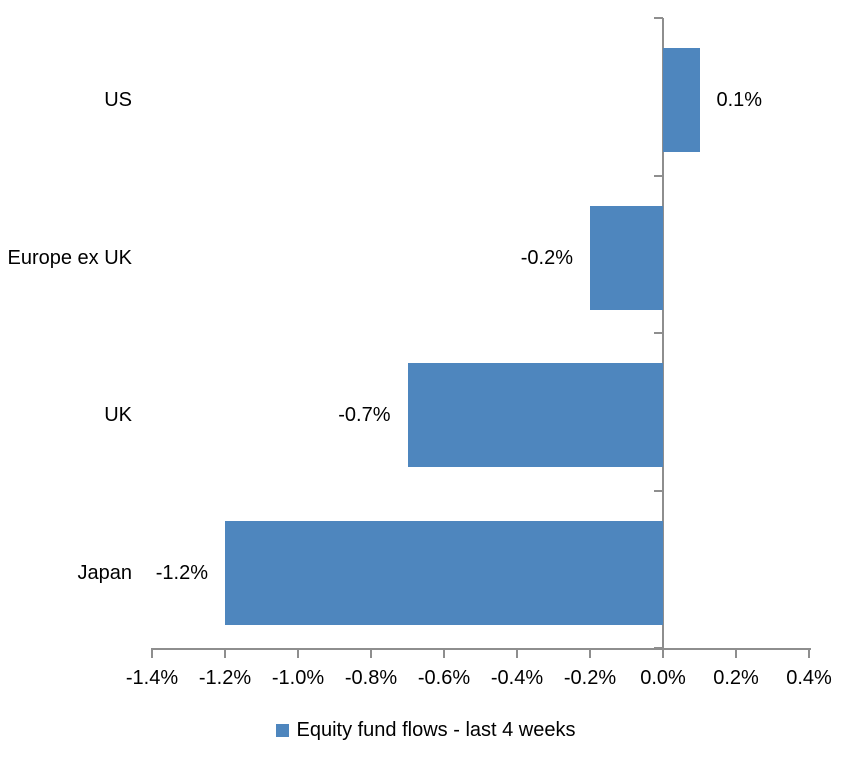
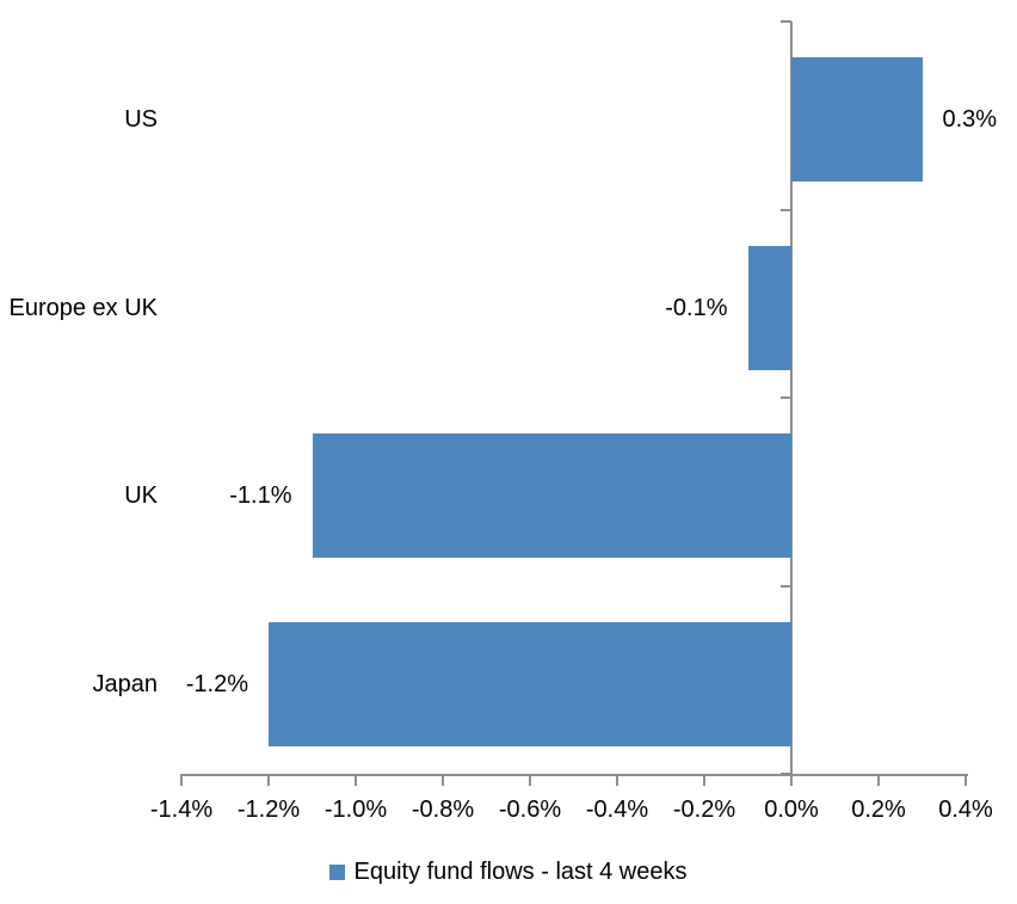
US: 0.1% -> 0.3%
Europe ex UK: -0.2% -> -0.1%
UK: -0.7% -> -1.1%
